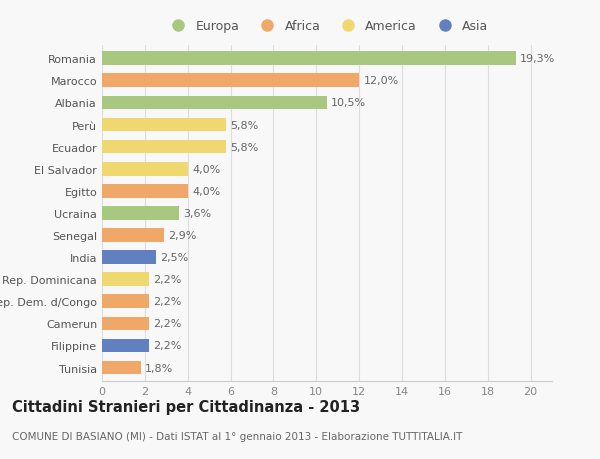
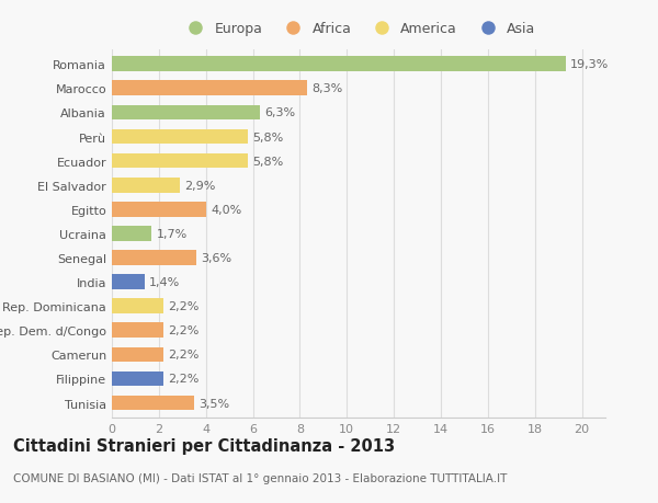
Marocco: 12,0% -> 8,3%
Albania: 10,5% -> 6,3%
El Salvador: 4,0% -> 2,9%
Ucraina: 3,6% -> 1,7%
Senegal: 2,9% -> 3,6%
India: 2,5% -> 1,4%
Tunisia: 1,8% -> 3,5%
